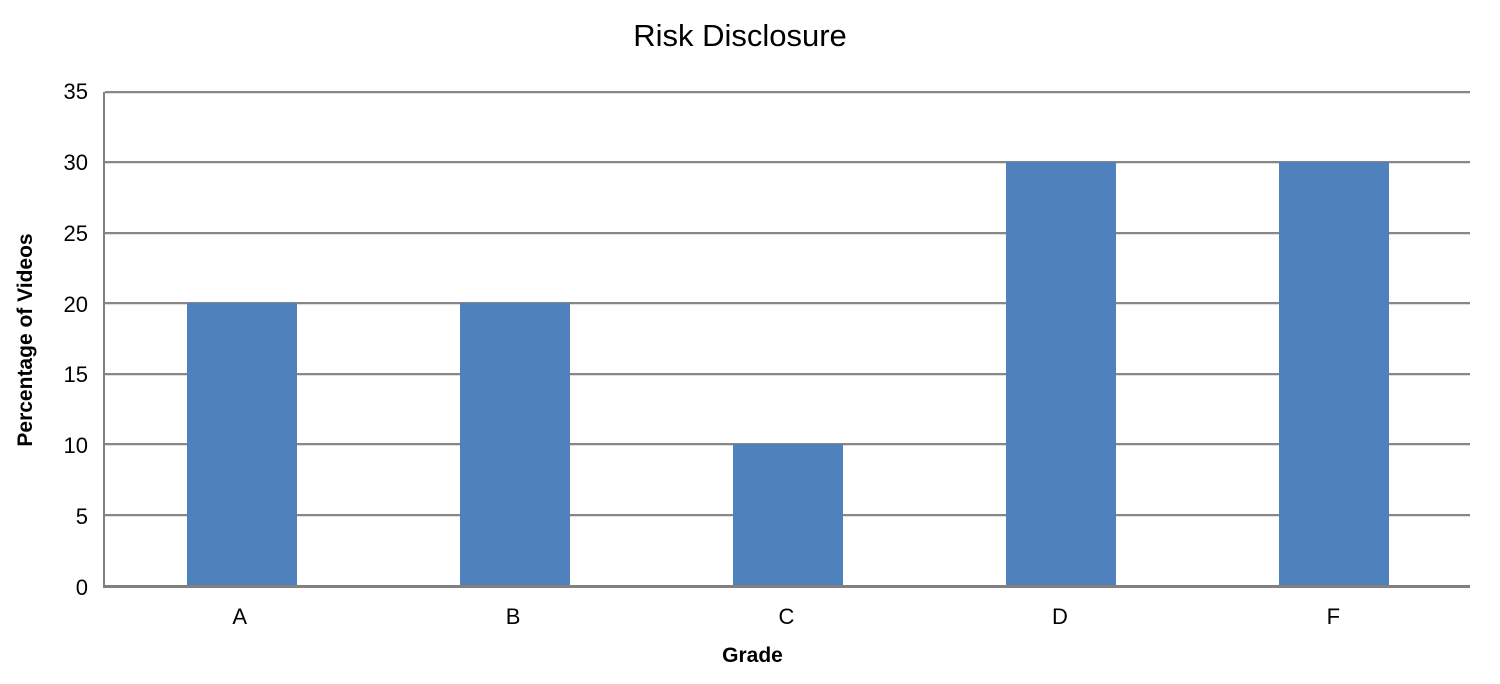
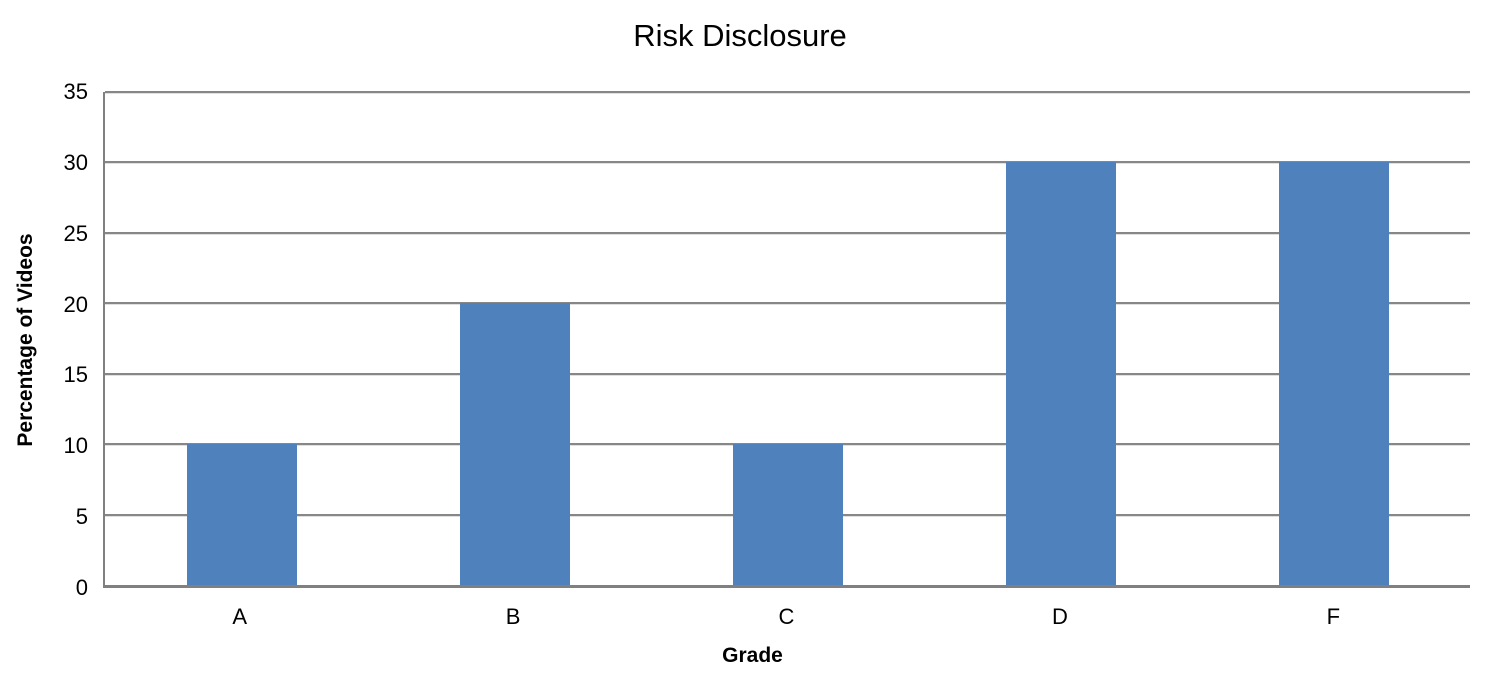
A: 20 -> 10
